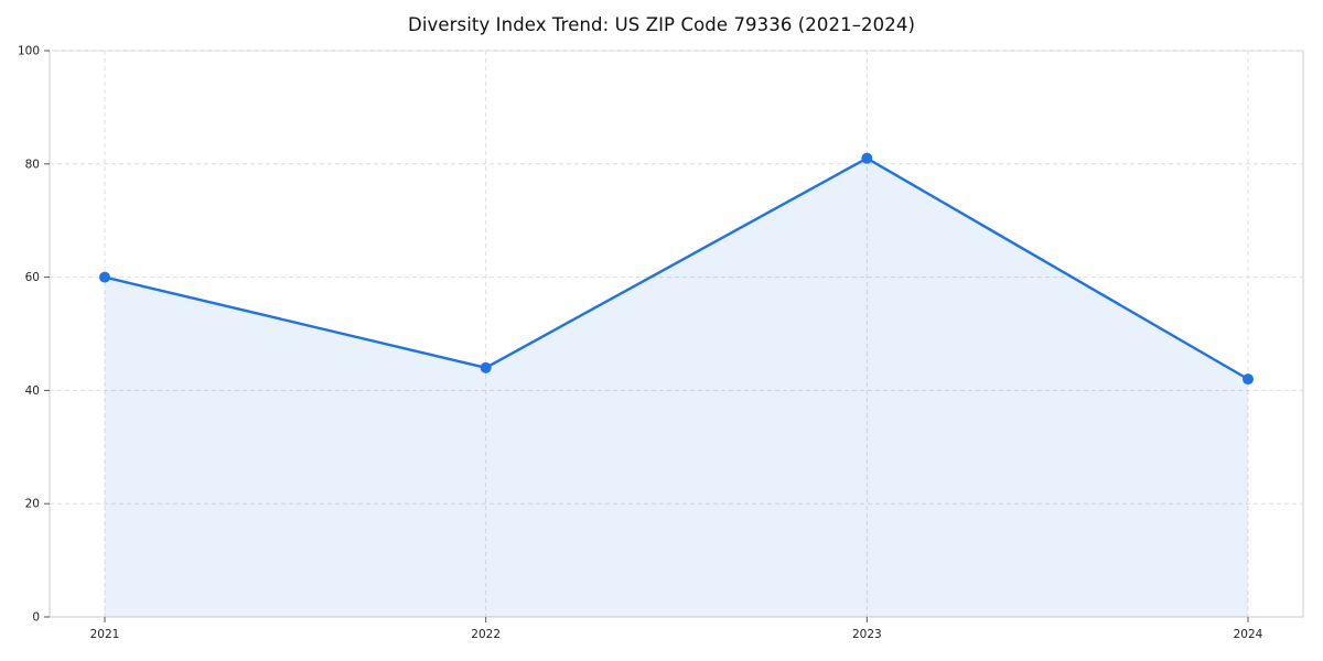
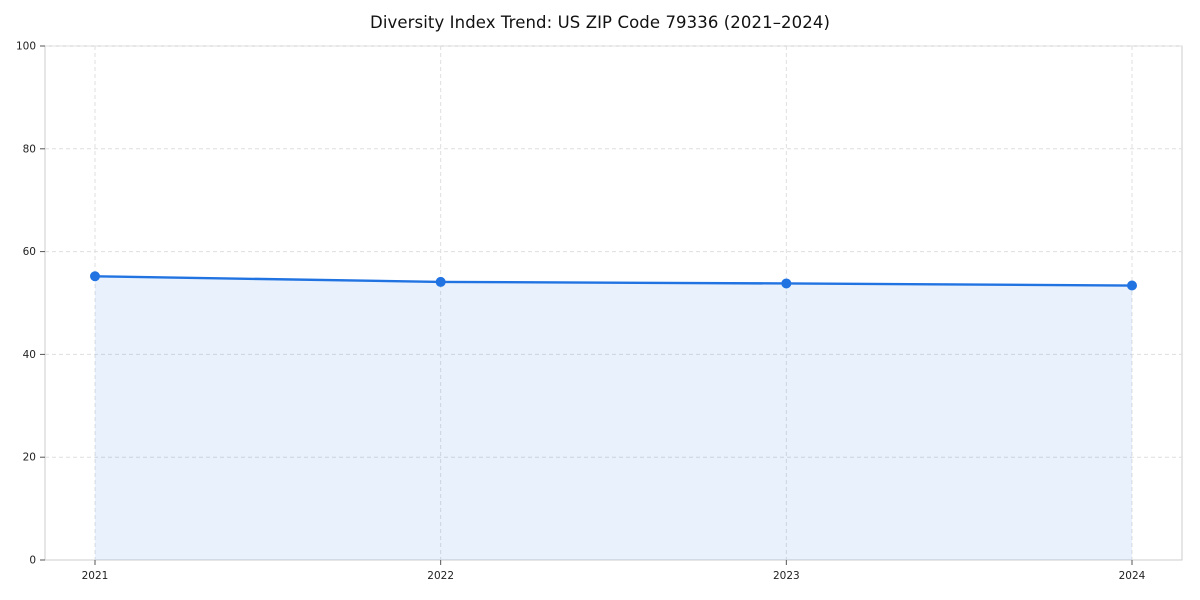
2021: 60 -> 55
2022: 44 -> 54
2023: 81 -> 54
2024: 42 -> 53
